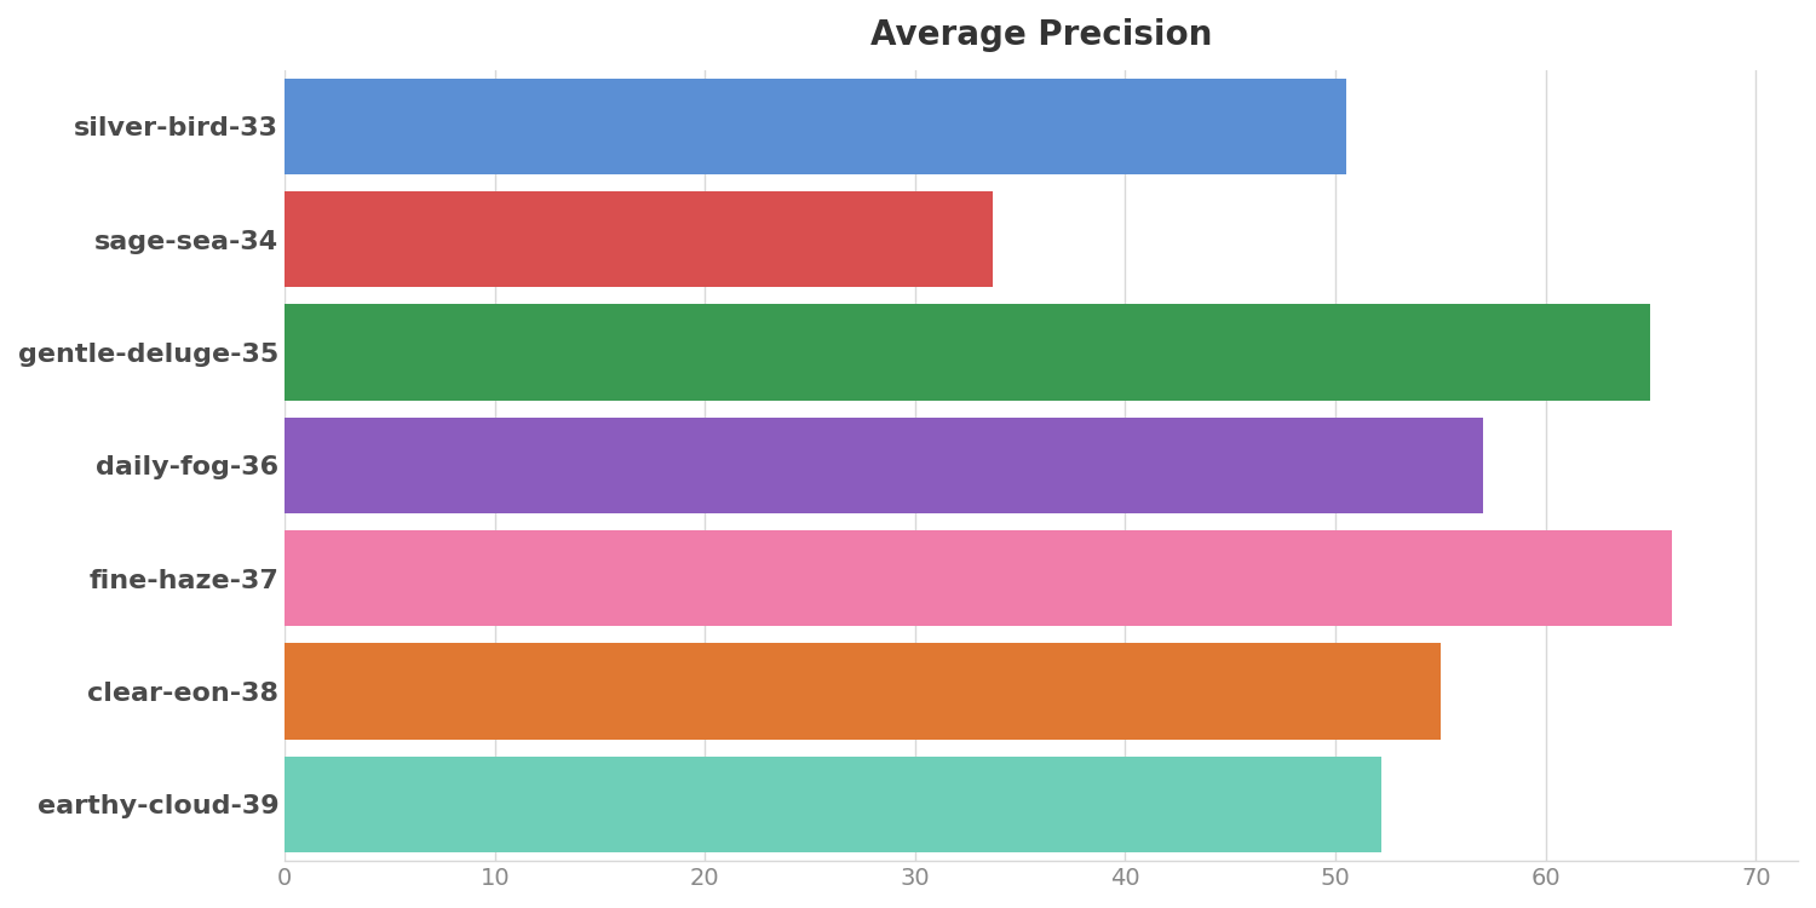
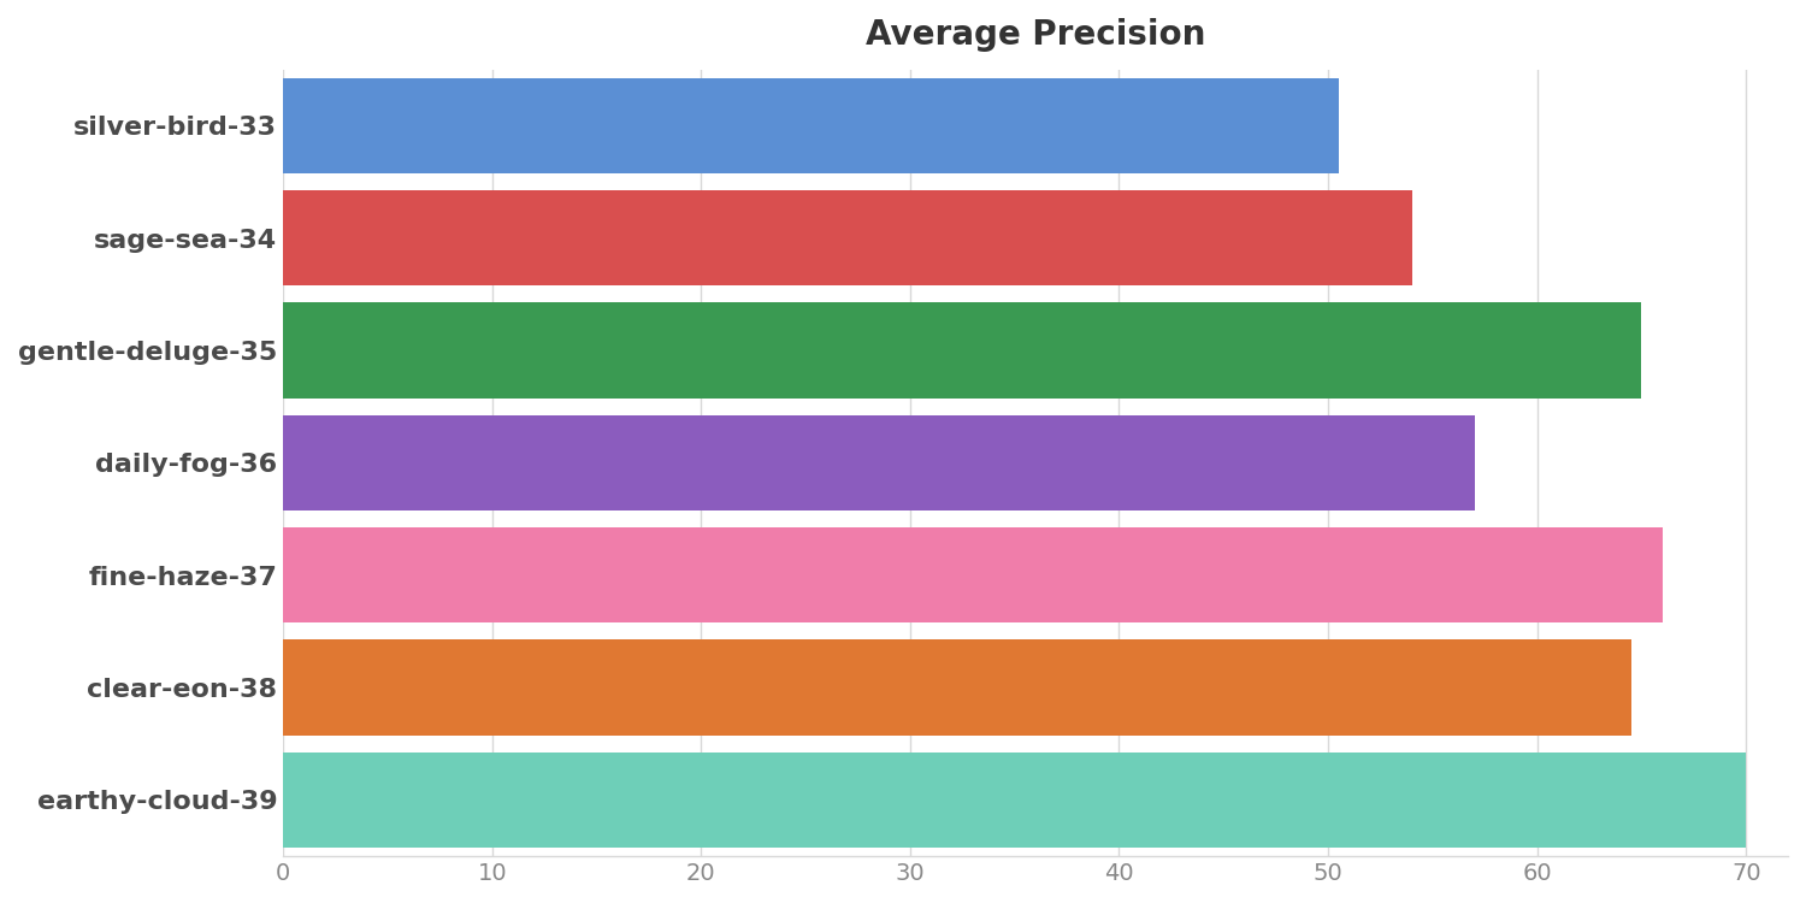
sage-sea-34: 33.7 -> 54.0
clear-eon-38: 55.0 -> 64.5
earthy-cloud-39: 52.2 -> 70.0
